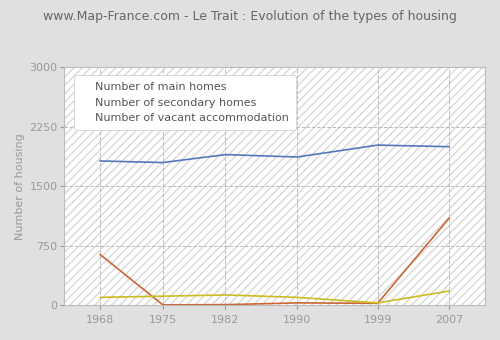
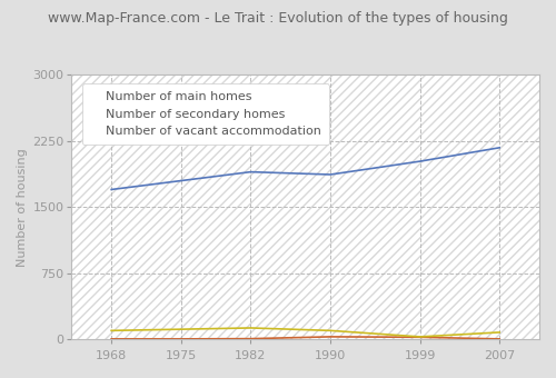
Number of main homes/1968: 1820 -> 1700
Number of secondary homes/1968: 640 -> 0
Number of main homes/2007: 2000 -> 2180
Number of secondary homes/2007: 1100 -> 0
Number of vacant accommodation/2007: 180 -> 80
